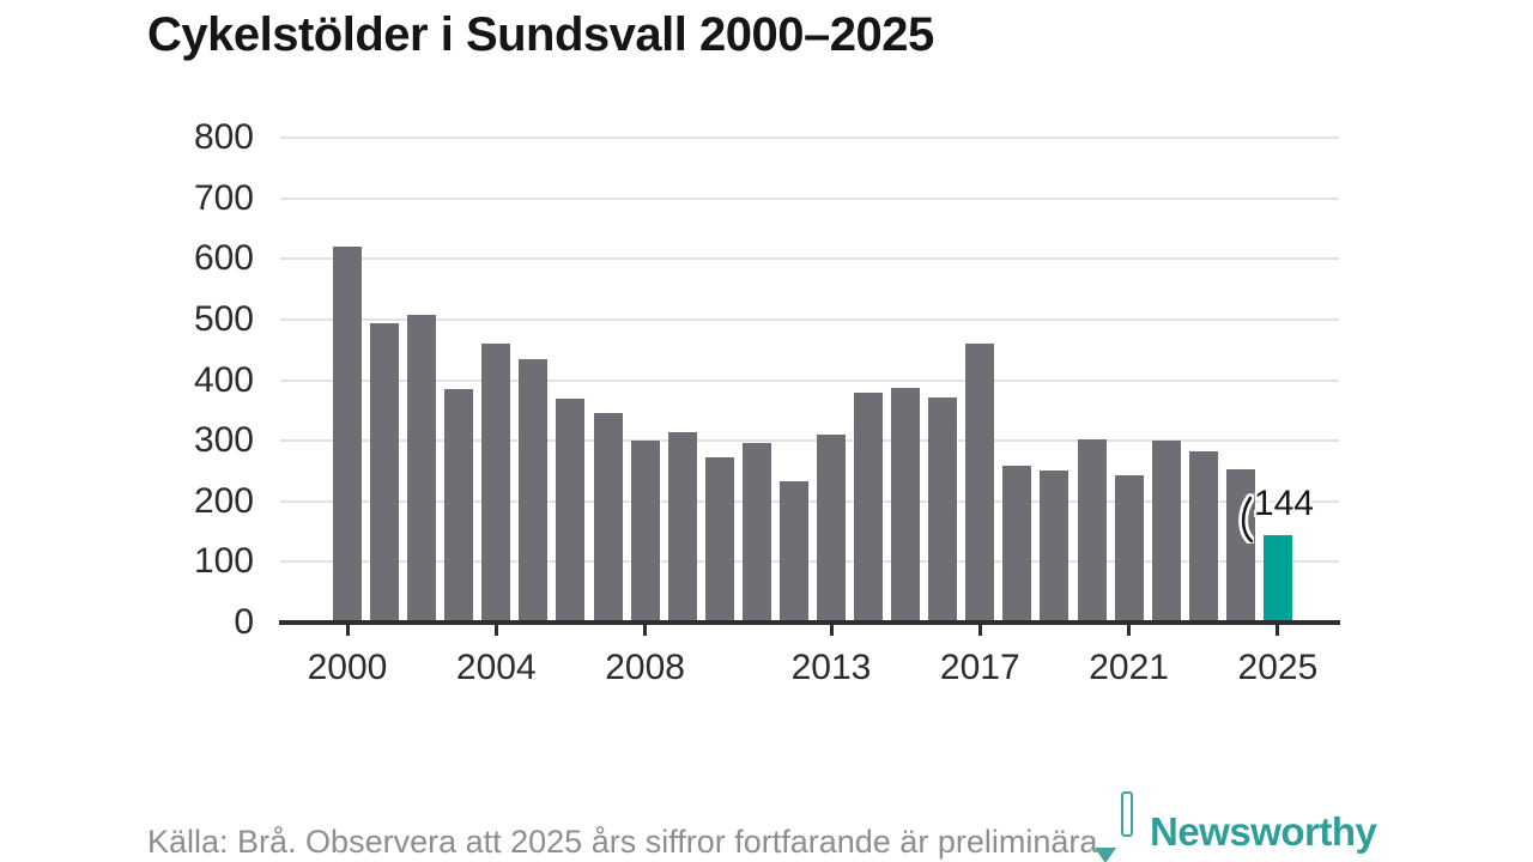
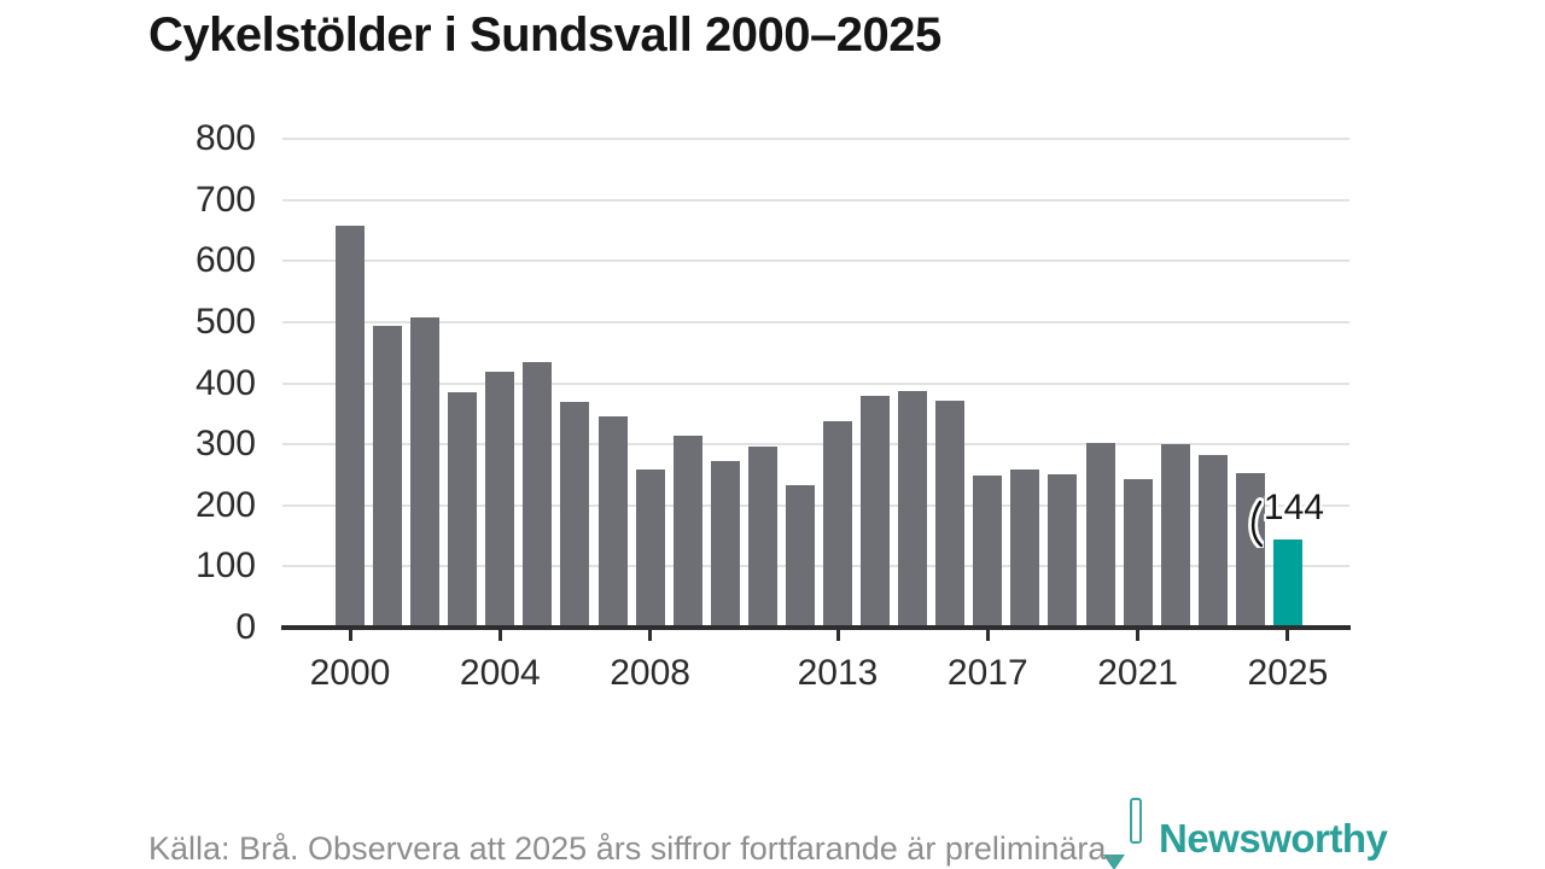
2000: 620 -> 660
2004: 460 -> 420
2008: 300 -> 260
2013: 310 -> 340
2017: 460 -> 250
